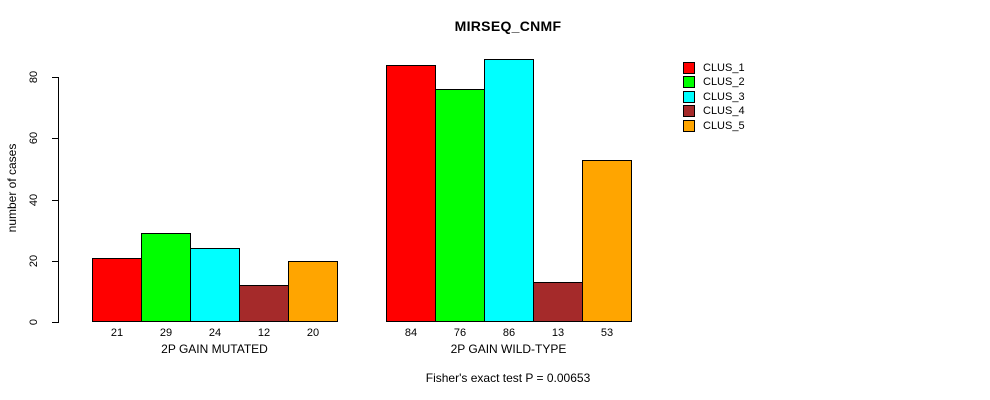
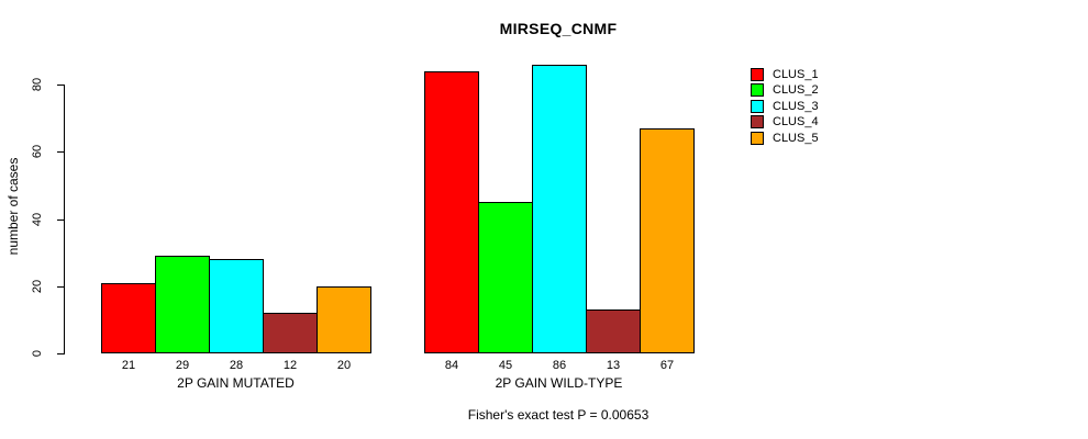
CLUS_3/2P GAIN MUTATED: 24 -> 28
CLUS_2/2P GAIN WILD-TYPE: 76 -> 45
CLUS_5/2P GAIN WILD-TYPE: 53 -> 67
